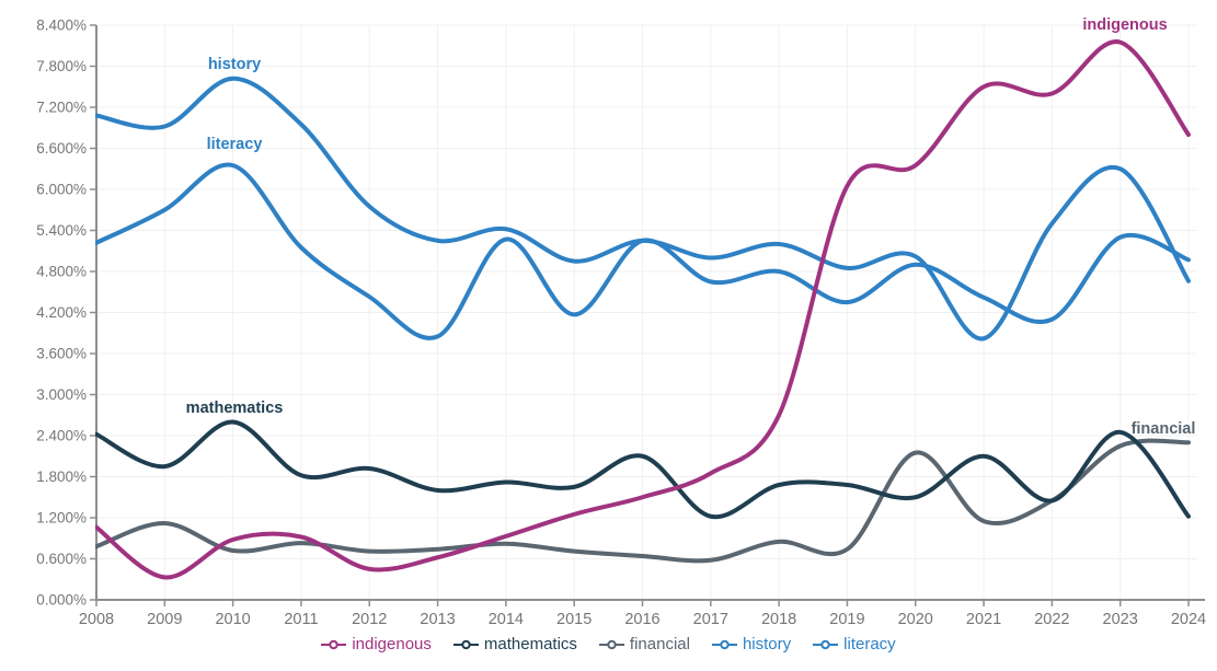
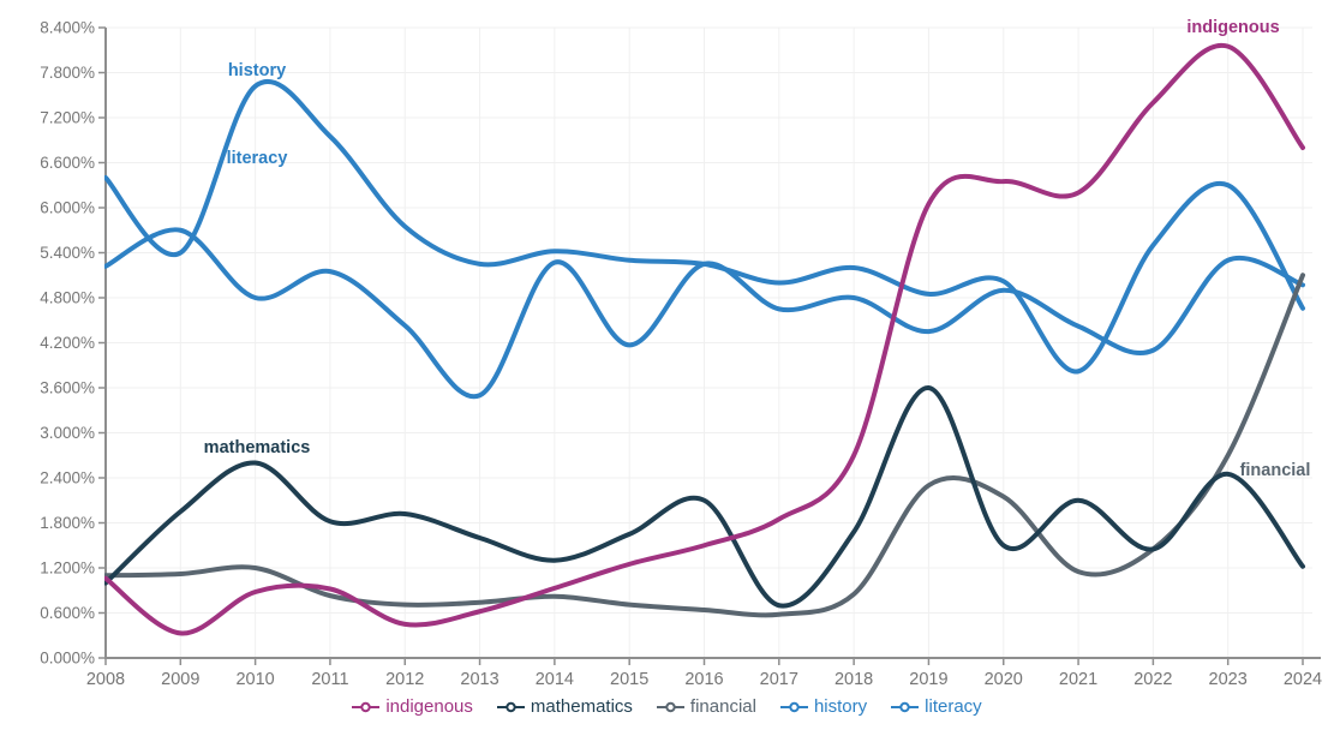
mathematics/2008: 2.4% -> 1.0%
financial/2008: 0.8% -> 1.1%
history/2008: 7.1% -> 6.4%
history/2009: 6.9% -> 5.4%
financial/2010: 0.7% -> 1.2%
literacy/2010: 6.3% -> 4.8%
literacy/2013: 3.9% -> 3.5%
mathematics/2014: 1.7% -> 1.3%
history/2015: 5.0% -> 5.3%
mathematics/2017: 1.2% -> 0.7%
mathematics/2019: 1.7% -> 3.6%
financial/2019: 0.7% -> 2.3%
indigenous/2021: 7.5% -> 6.2%
financial/2023: 2.2% -> 2.7%
financial/2024: 2.3% -> 5.1%
